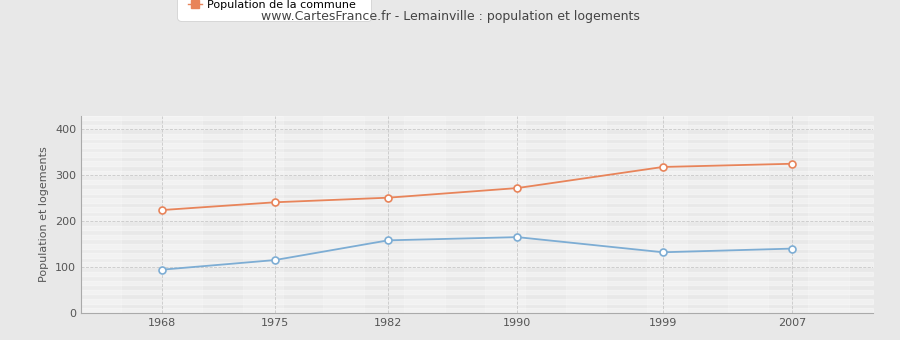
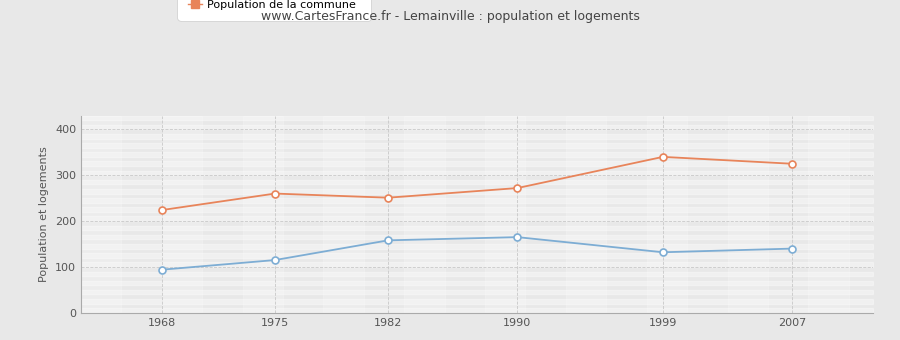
Population de la commune/1975: 241 -> 260
Population de la commune/1999: 318 -> 340
